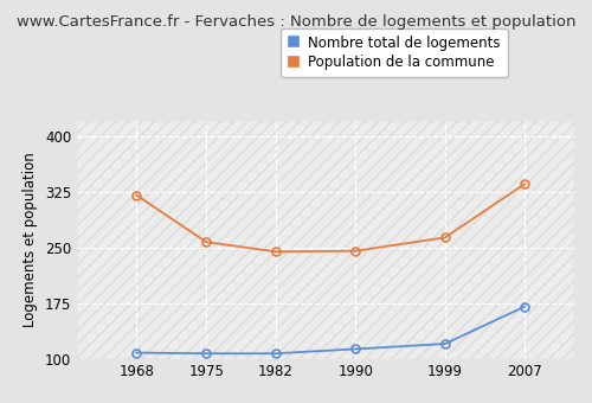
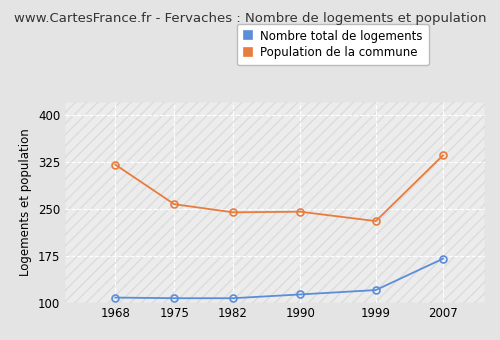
Population de la commune/1999: 263 -> 230
